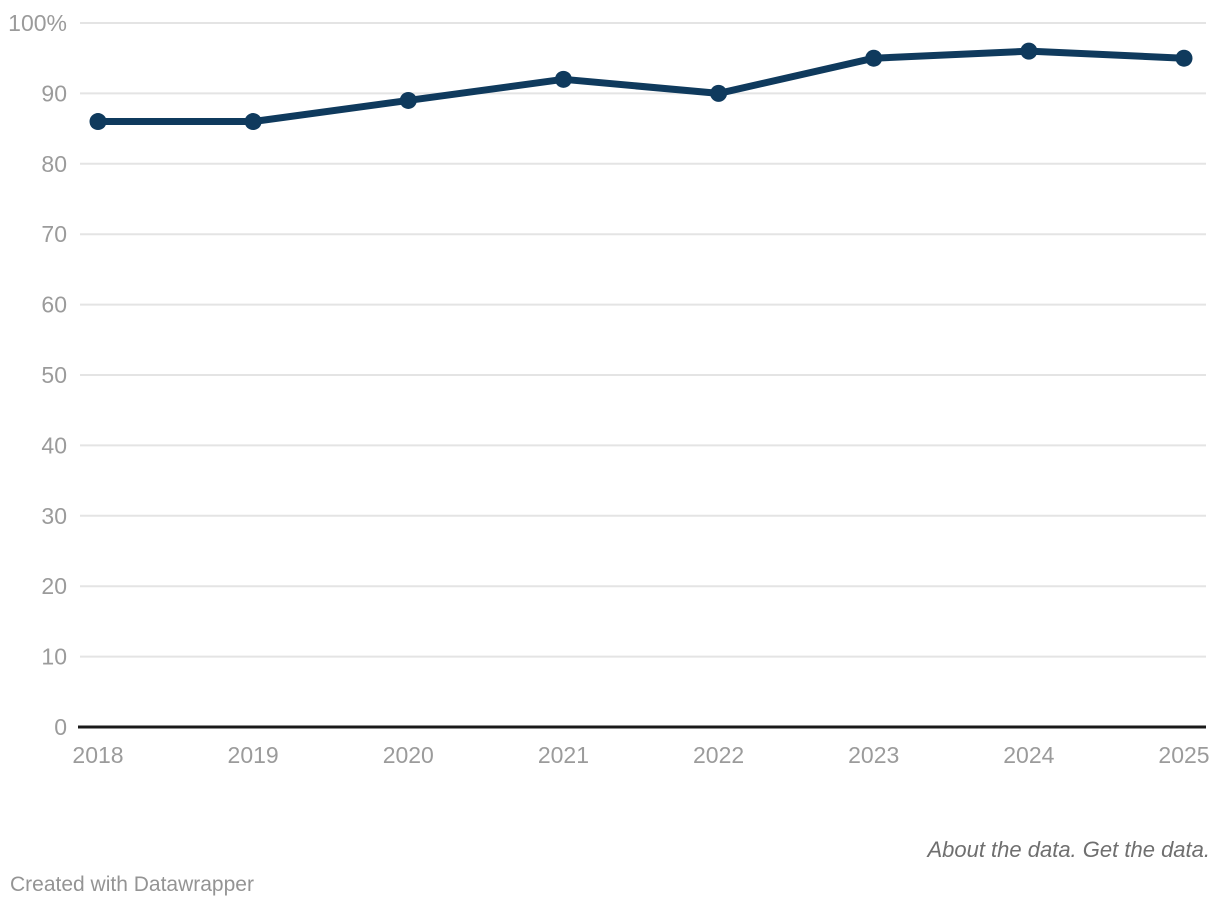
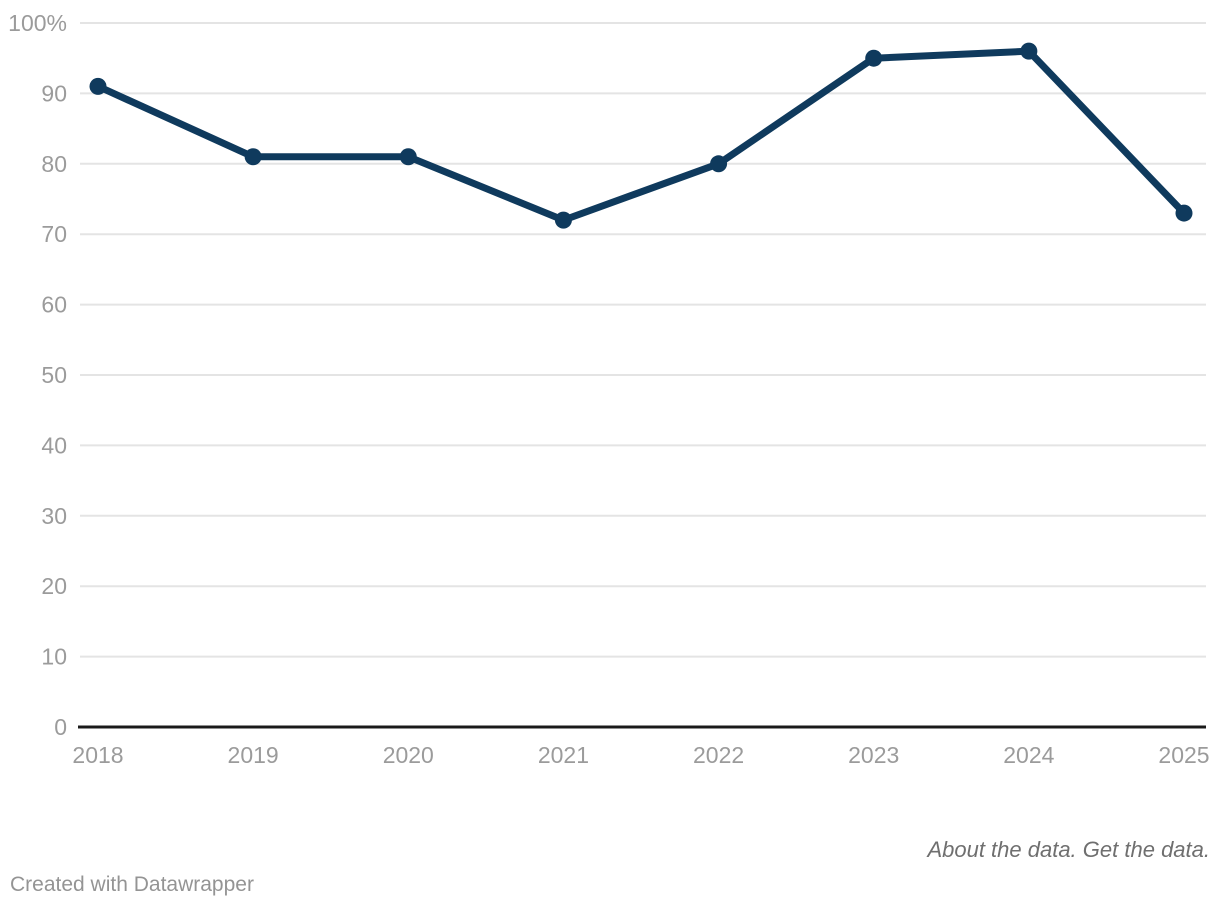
2018: 86% -> 91%
2019: 86% -> 81%
2020: 89% -> 81%
2021: 92% -> 72%
2022: 90% -> 80%
2025: 95% -> 73%
